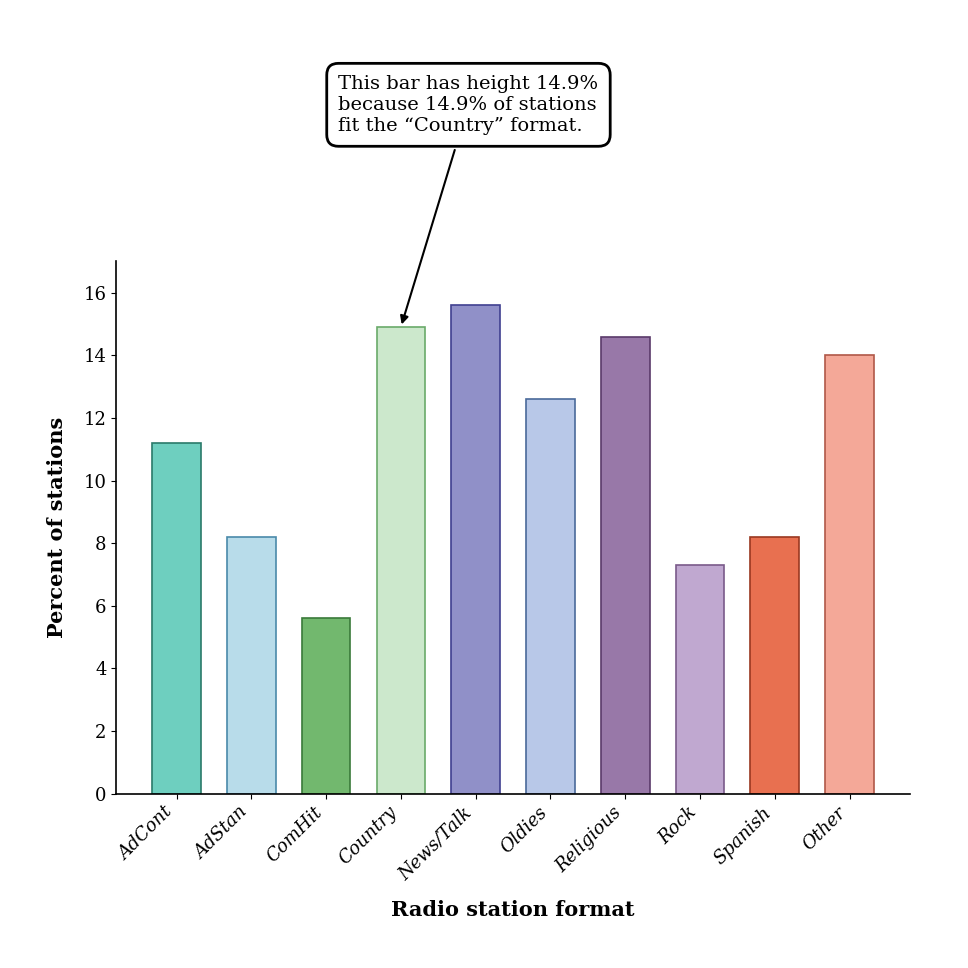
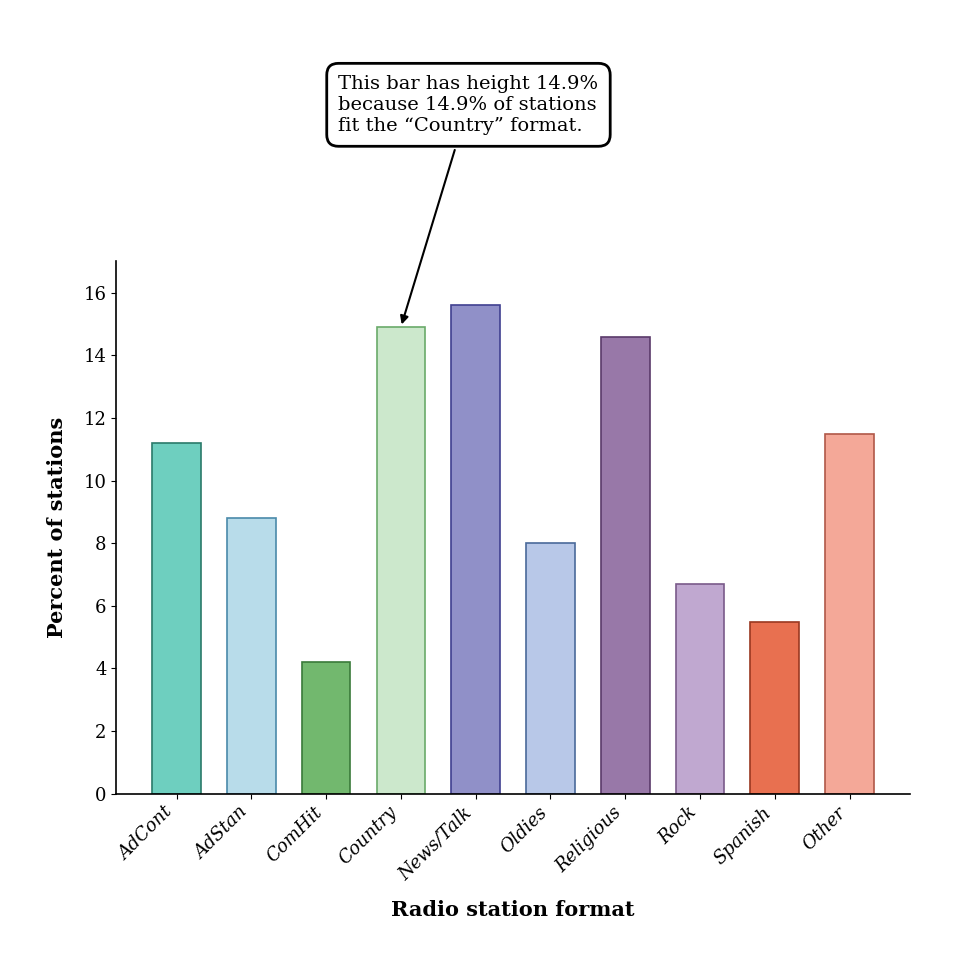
AdStan: 8.2 -> 8.8
ComHit: 5.6 -> 4.2
Oldies: 12.6 -> 8.0
Rock: 7.3 -> 6.7
Spanish: 8.2 -> 5.5
Other: 14.0 -> 11.5
